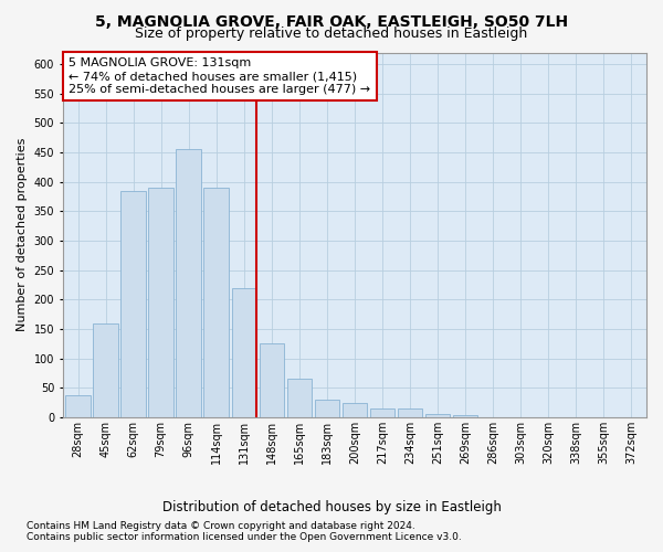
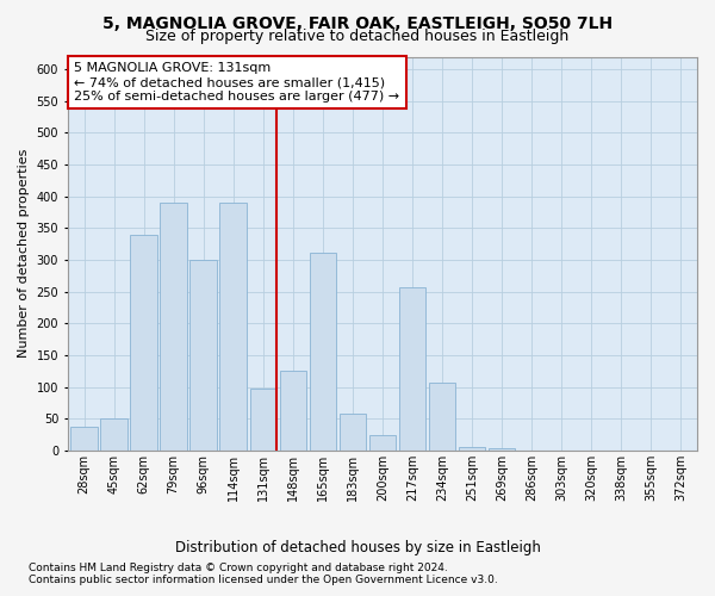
45sqm: 160 -> 50
62sqm: 385 -> 340
96sqm: 455 -> 300
131sqm: 220 -> 98
165sqm: 65 -> 312
183sqm: 30 -> 58
217sqm: 14 -> 256
234sqm: 14 -> 106
